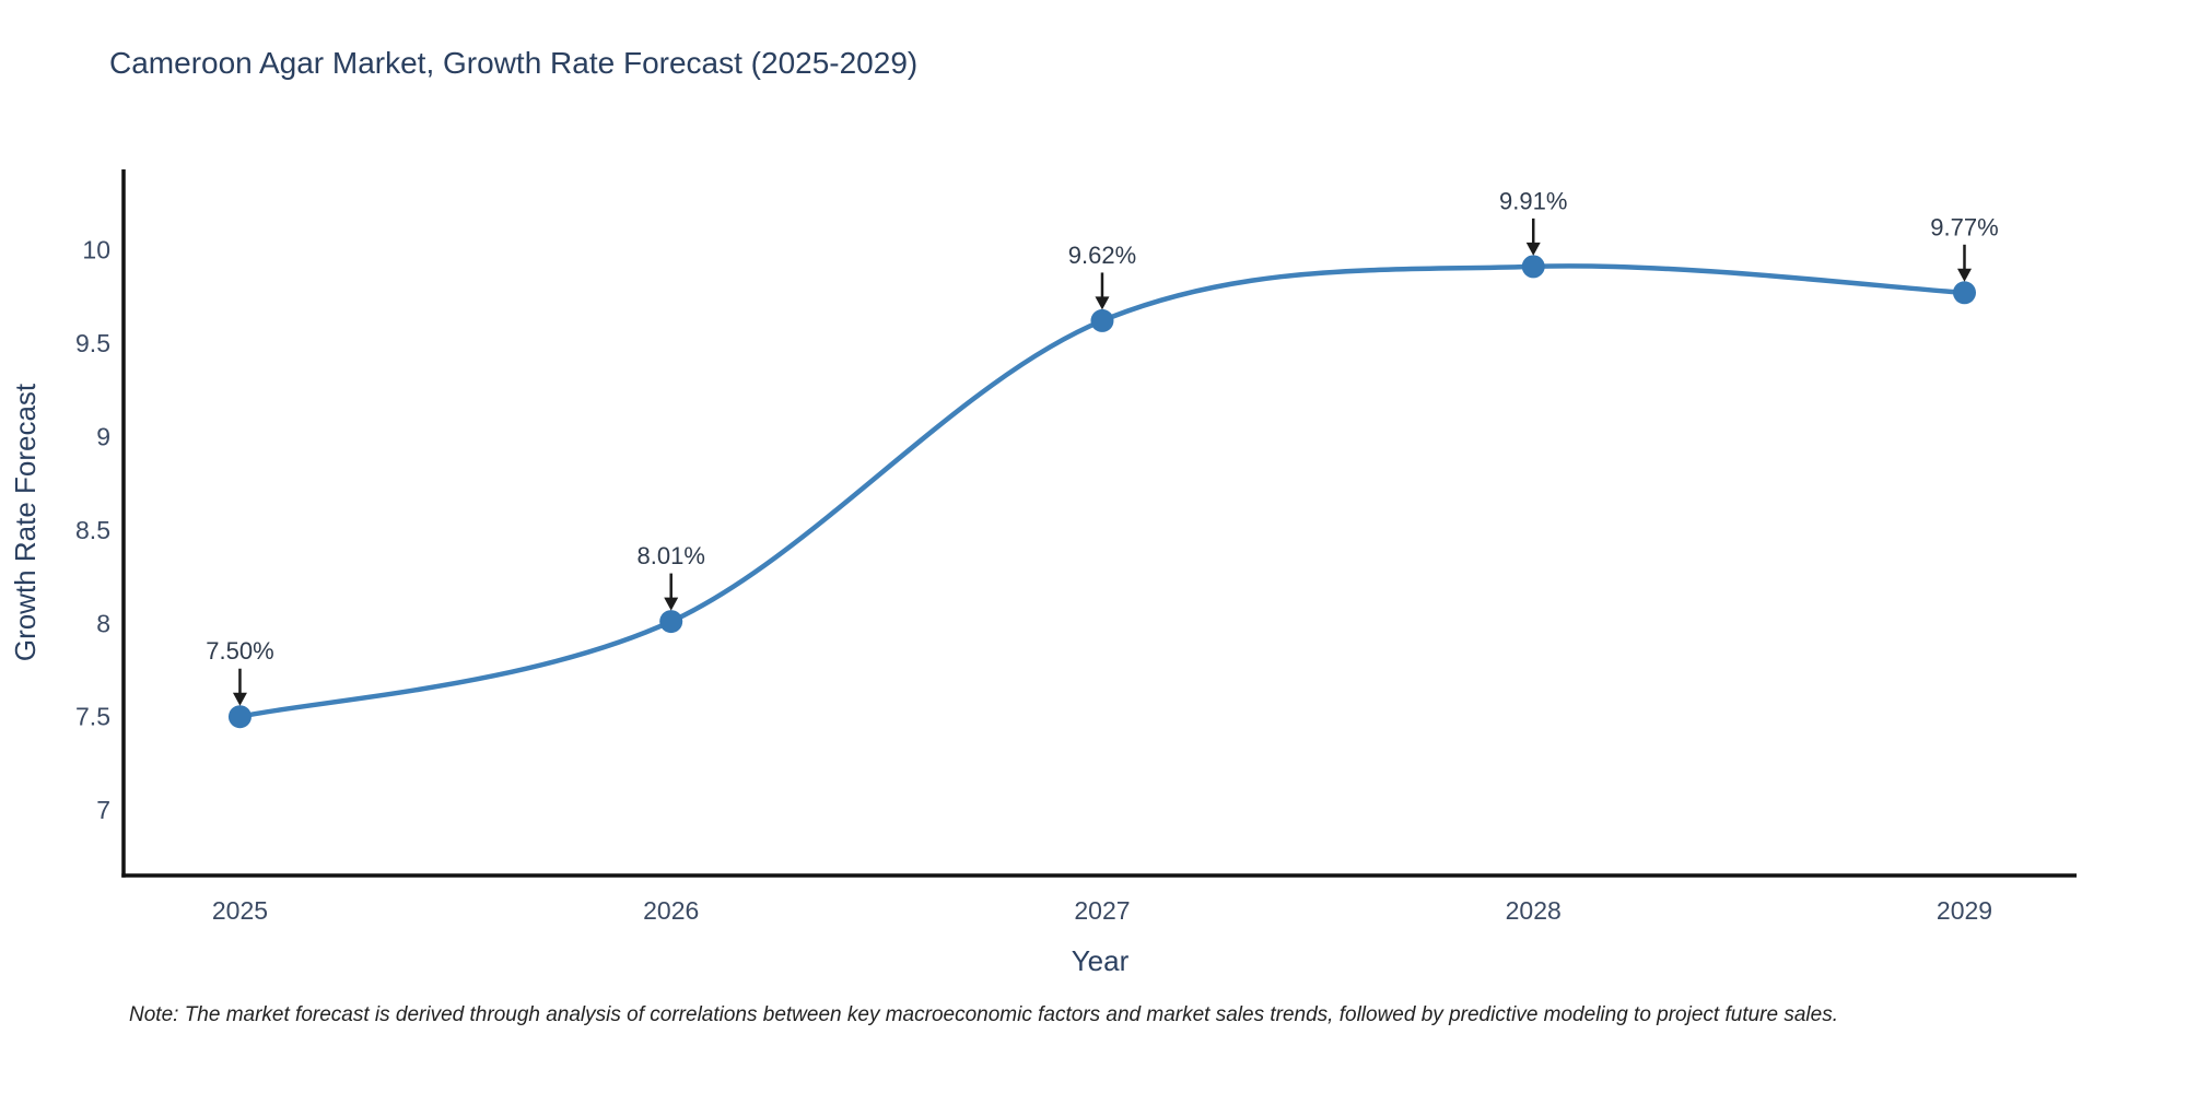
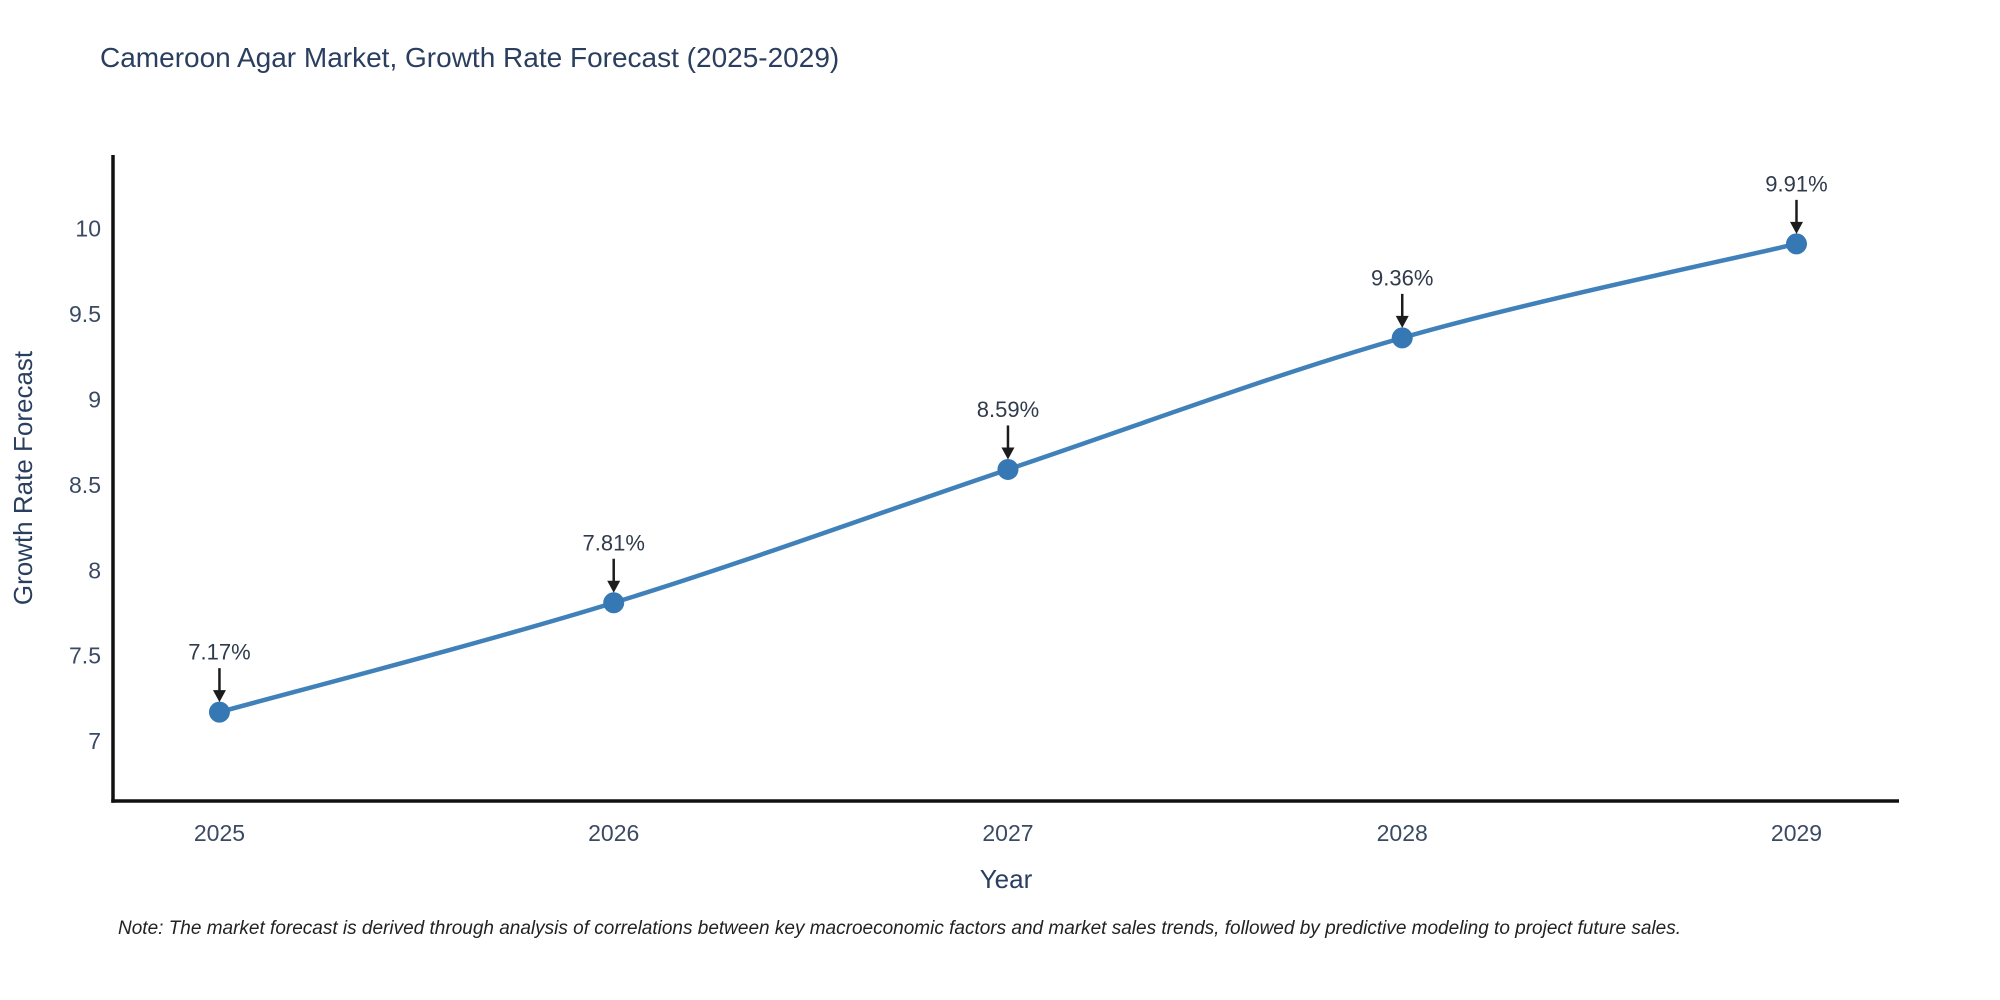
2025: 7.50% -> 7.17%
2026: 8.01% -> 7.81%
2027: 9.62% -> 8.59%
2028: 9.91% -> 9.36%
2029: 9.77% -> 9.91%
